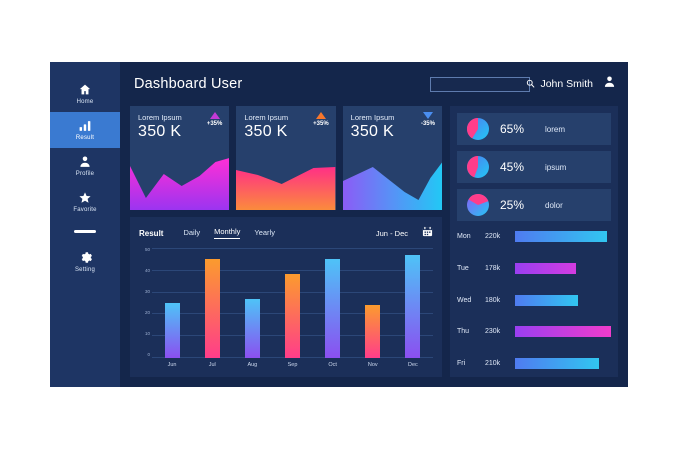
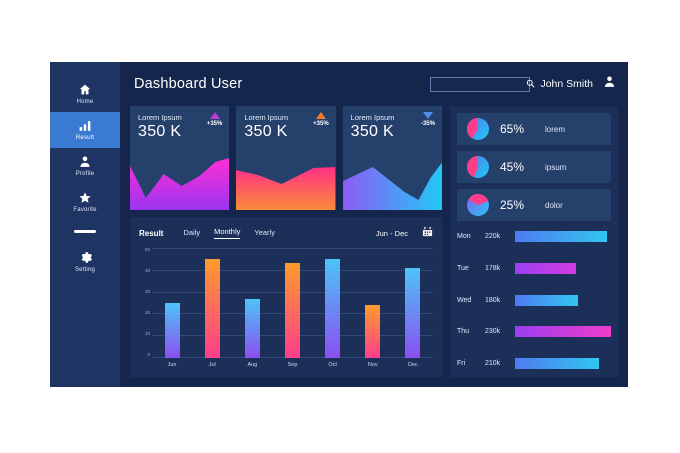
Sep: 38 -> 43
Dec: 47 -> 41
